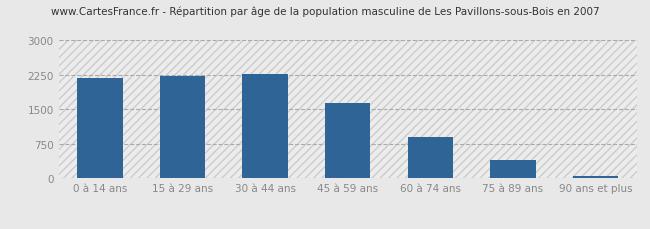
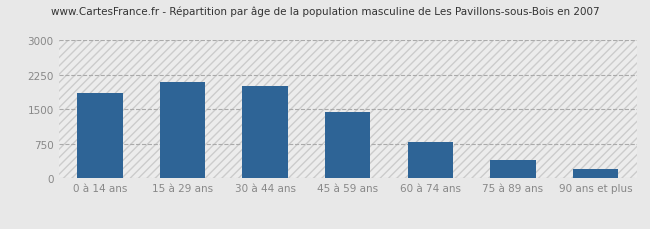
0 à 14 ans: 2190 -> 1850
15 à 29 ans: 2230 -> 2100
30 à 44 ans: 2260 -> 2000
45 à 59 ans: 1630 -> 1450
60 à 74 ans: 910 -> 800
90 ans et plus: 60 -> 200
